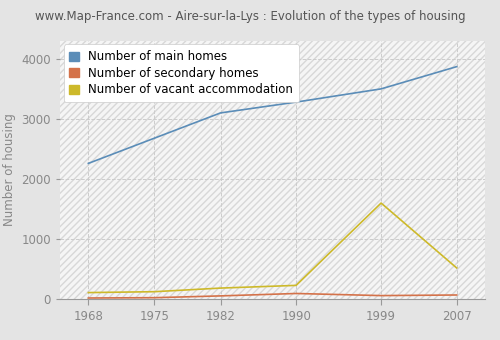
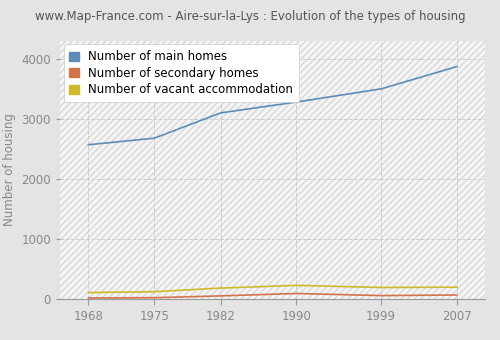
Number of main homes/1968: 2260 -> 2570
Number of vacant accommodation/1999: 1600 -> 200
Number of vacant accommodation/2007: 520 -> 200
